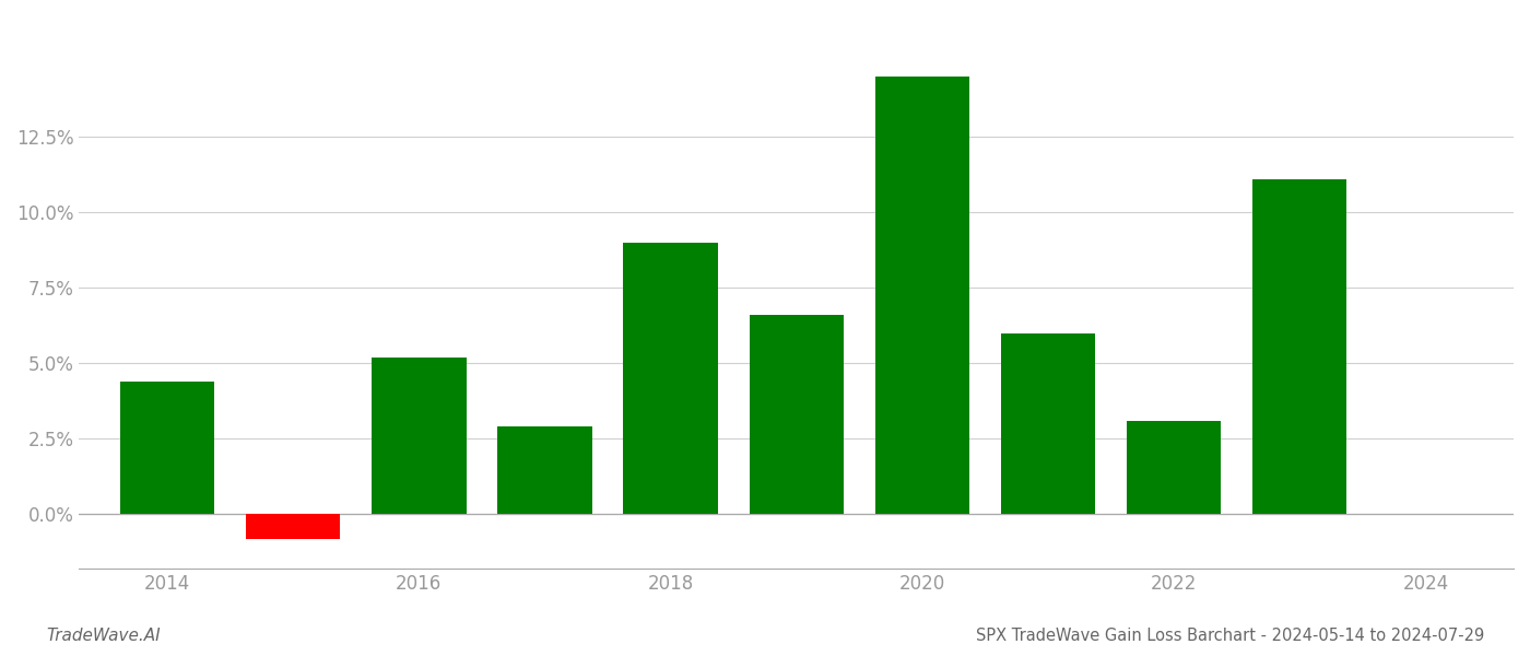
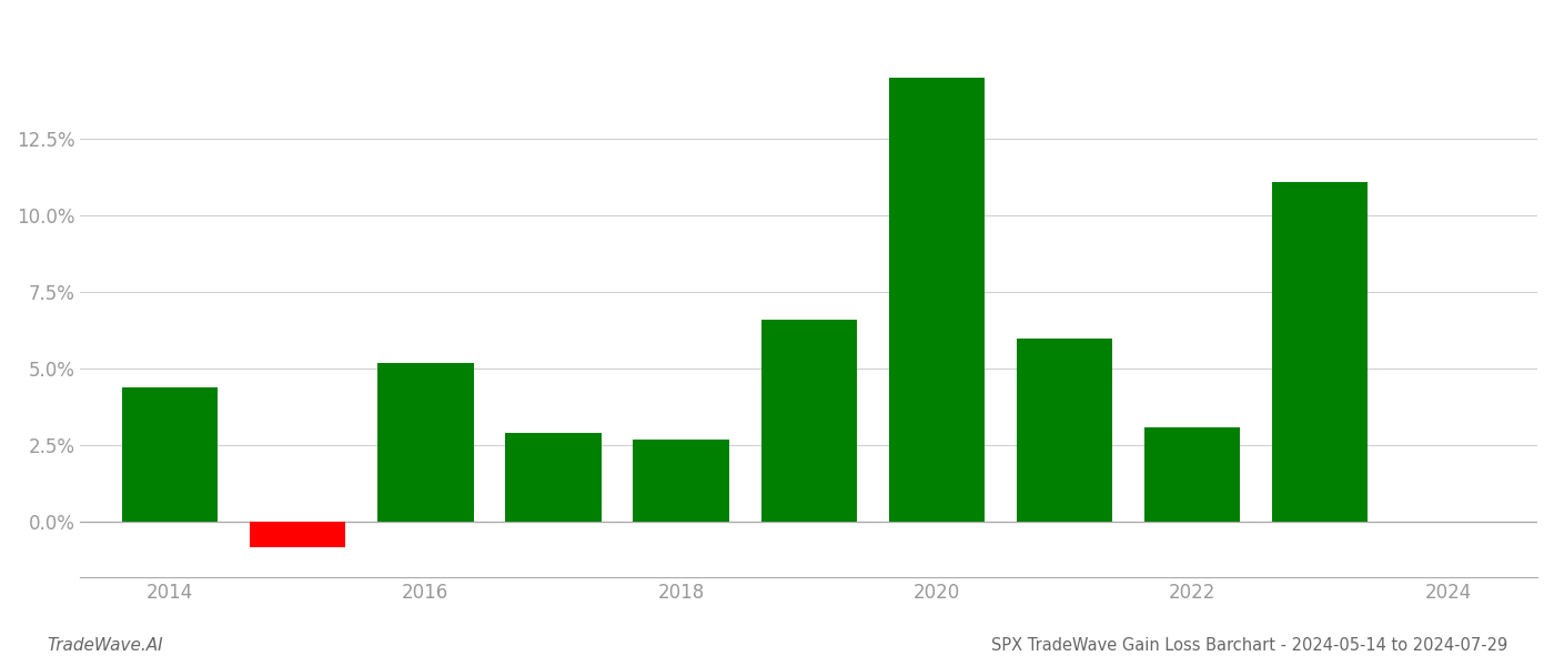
2018: 9.0% -> 2.7%
